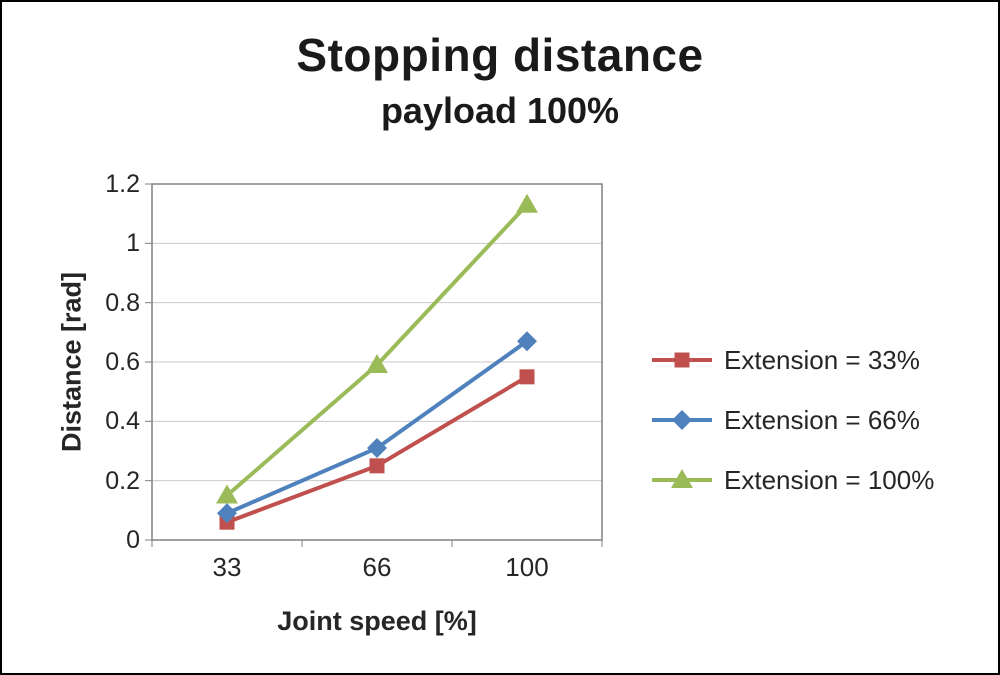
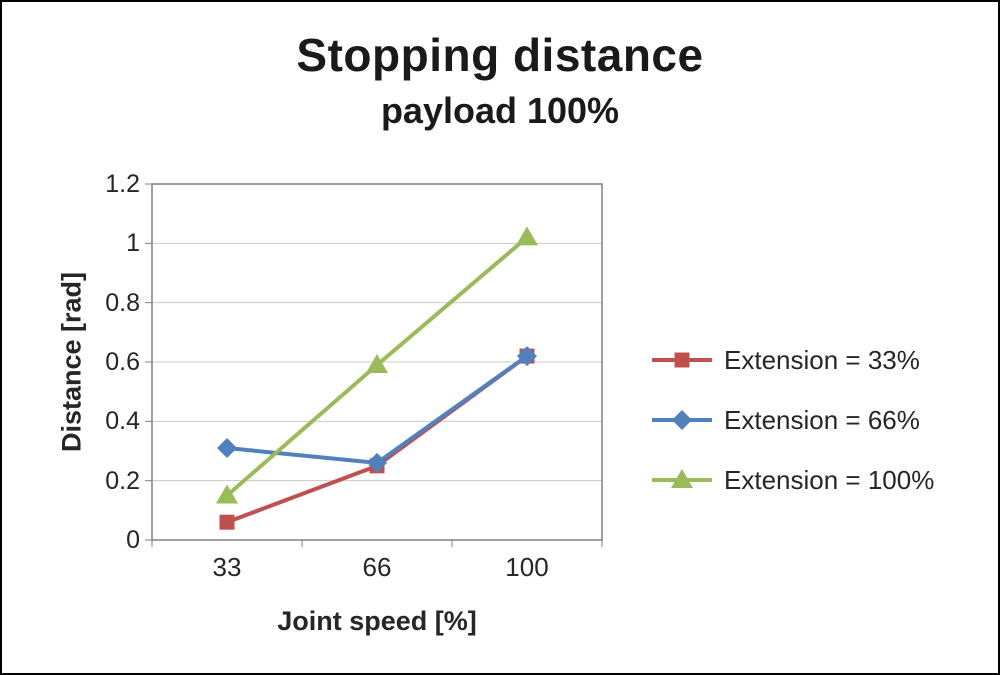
Extension = 66%/33: 0.09 -> 0.31
Extension = 66%/66: 0.31 -> 0.26
Extension = 33%/100: 0.55 -> 0.62
Extension = 66%/100: 0.67 -> 0.62
Extension = 100%/100: 1.13 -> 1.02
